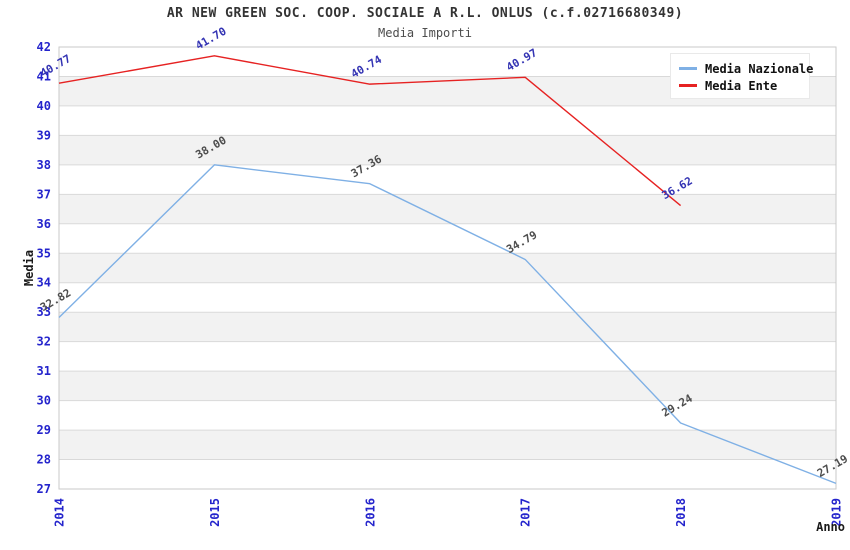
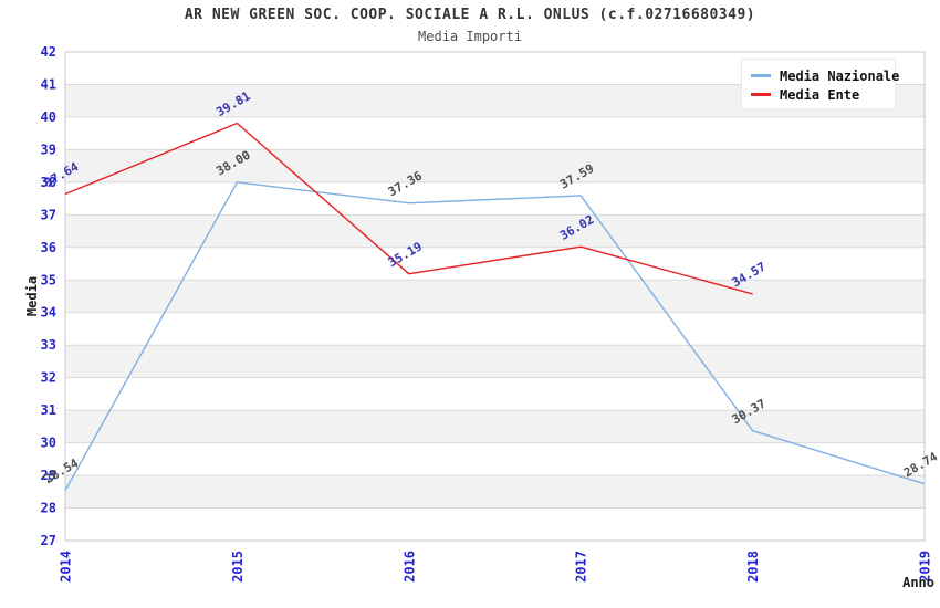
Media Nazionale/2014: 32.82 -> 28.54
Media Ente/2014: 40.77 -> 37.64
Media Ente/2015: 41.70 -> 39.81
Media Ente/2016: 40.74 -> 35.19
Media Nazionale/2017: 34.79 -> 37.59
Media Ente/2017: 40.97 -> 36.02
Media Nazionale/2018: 29.24 -> 30.37
Media Ente/2018: 36.62 -> 34.57
Media Nazionale/2019: 27.19 -> 28.74
